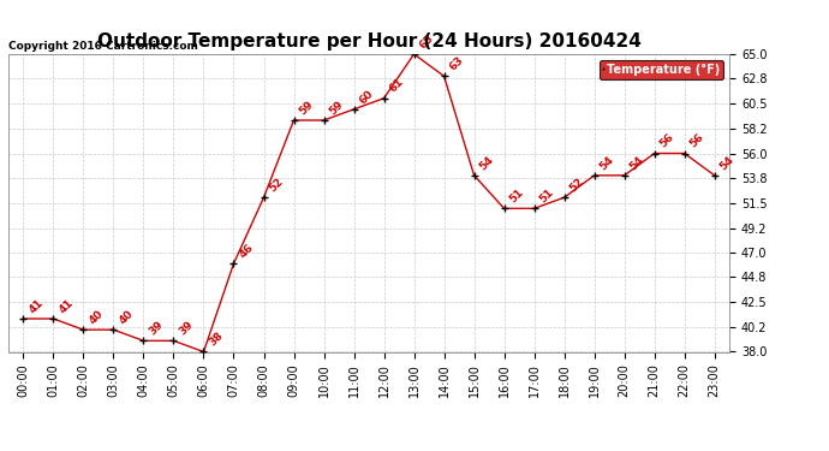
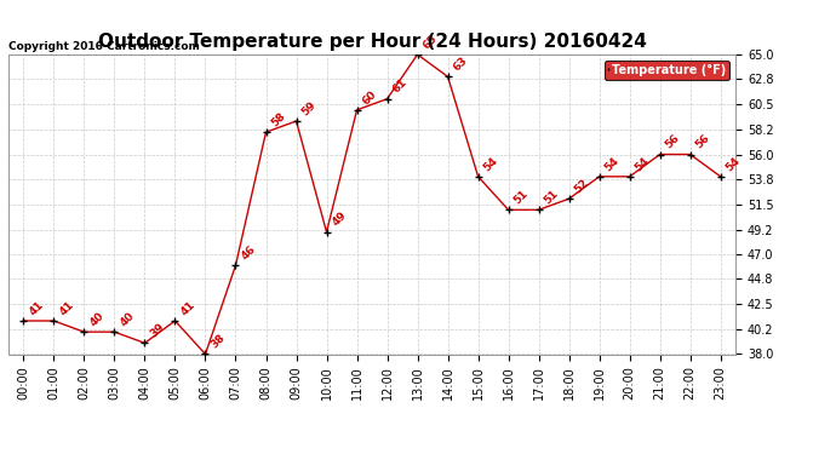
05:00: 39 -> 41
08:00: 52 -> 58
10:00: 59 -> 49
